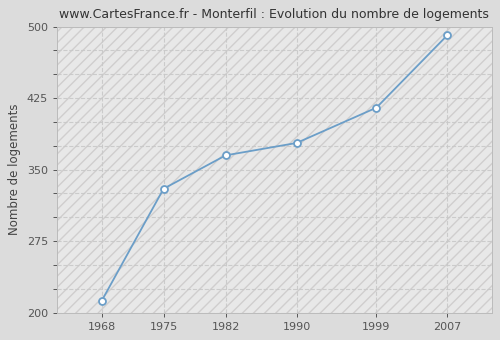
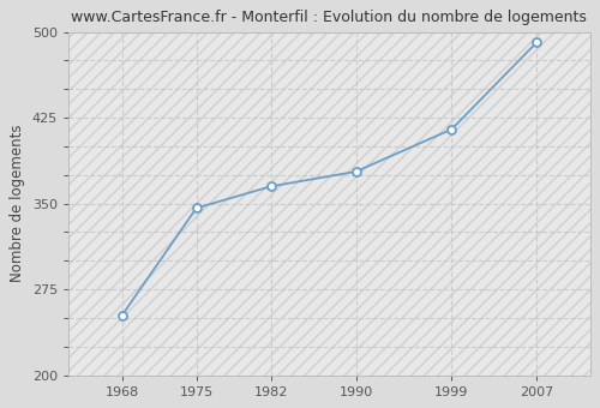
1968: 212 -> 252
1975: 330 -> 346
